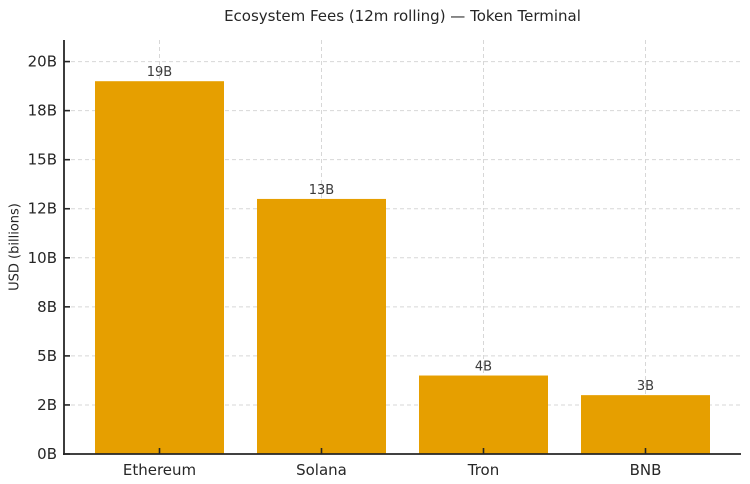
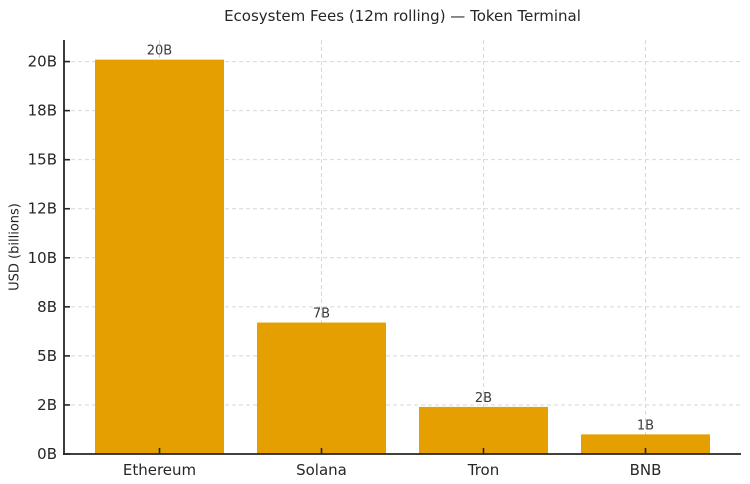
Ethereum: 19B -> 20B
Solana: 13B -> 7B
Tron: 4B -> 2B
BNB: 3B -> 1B
